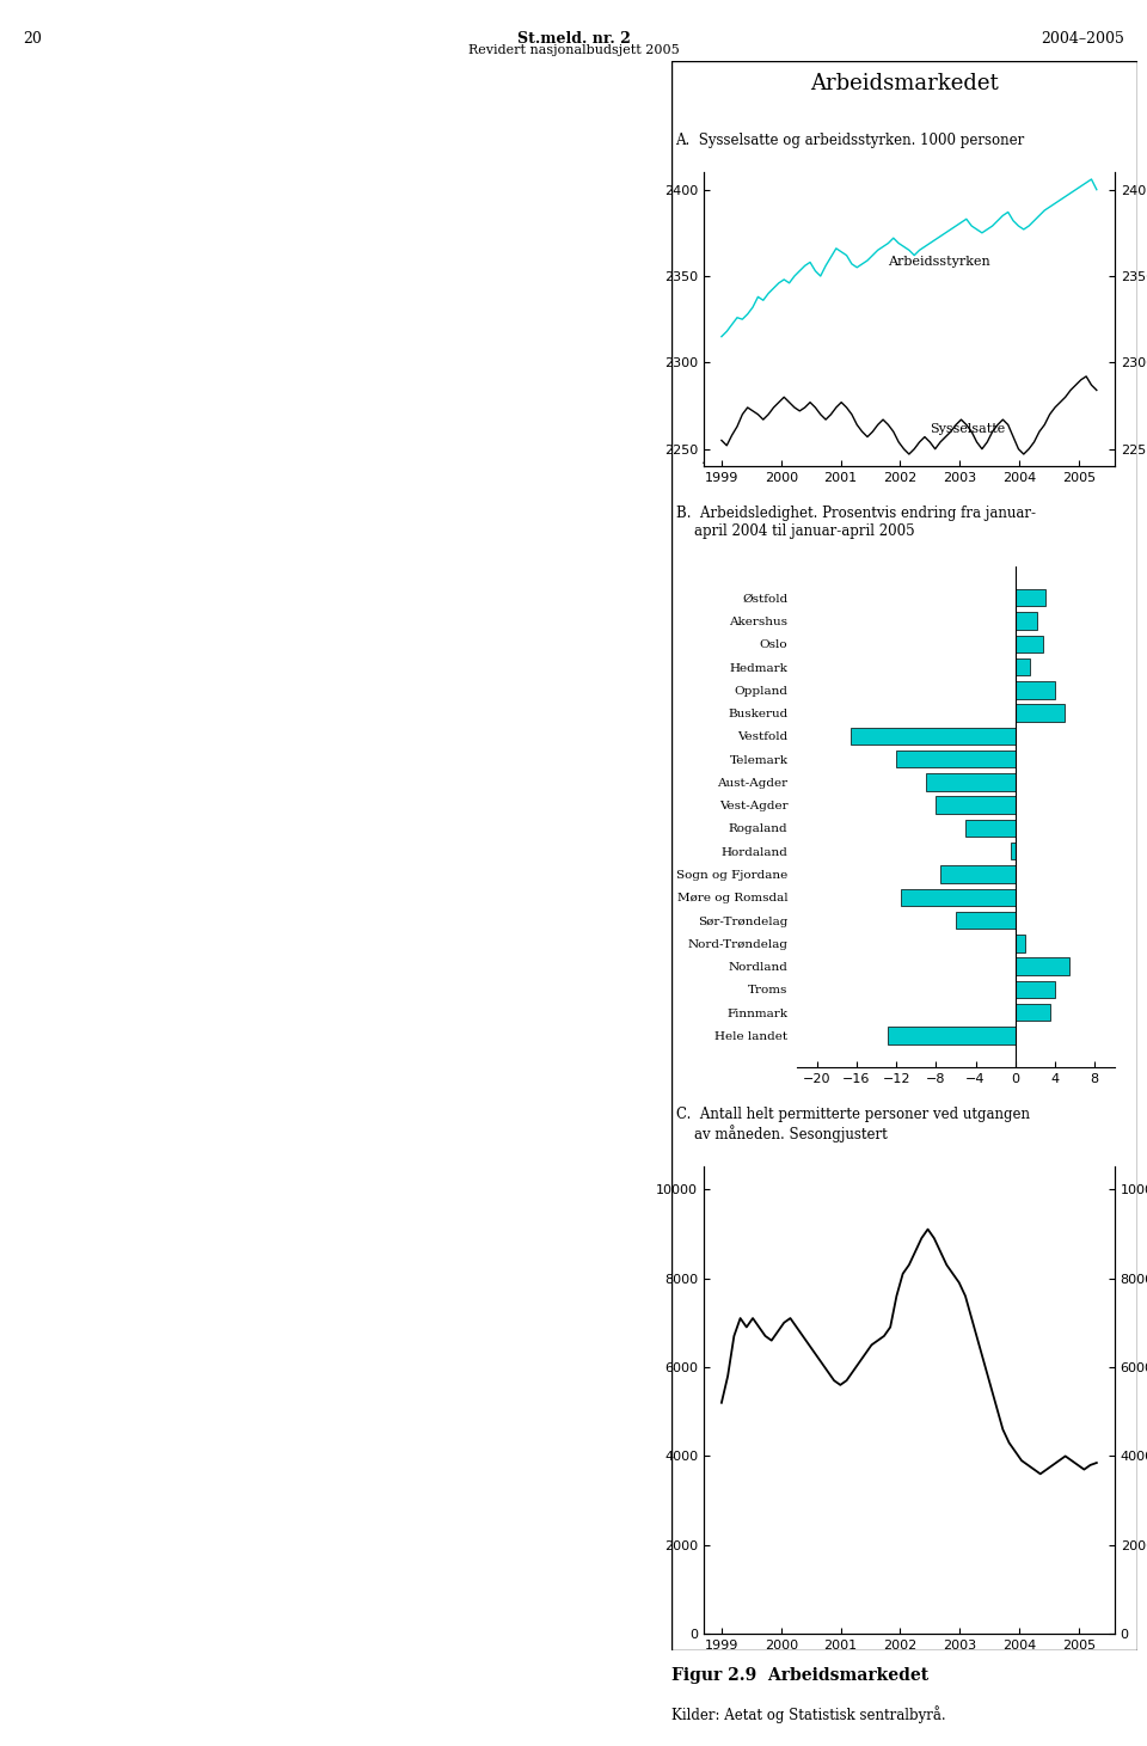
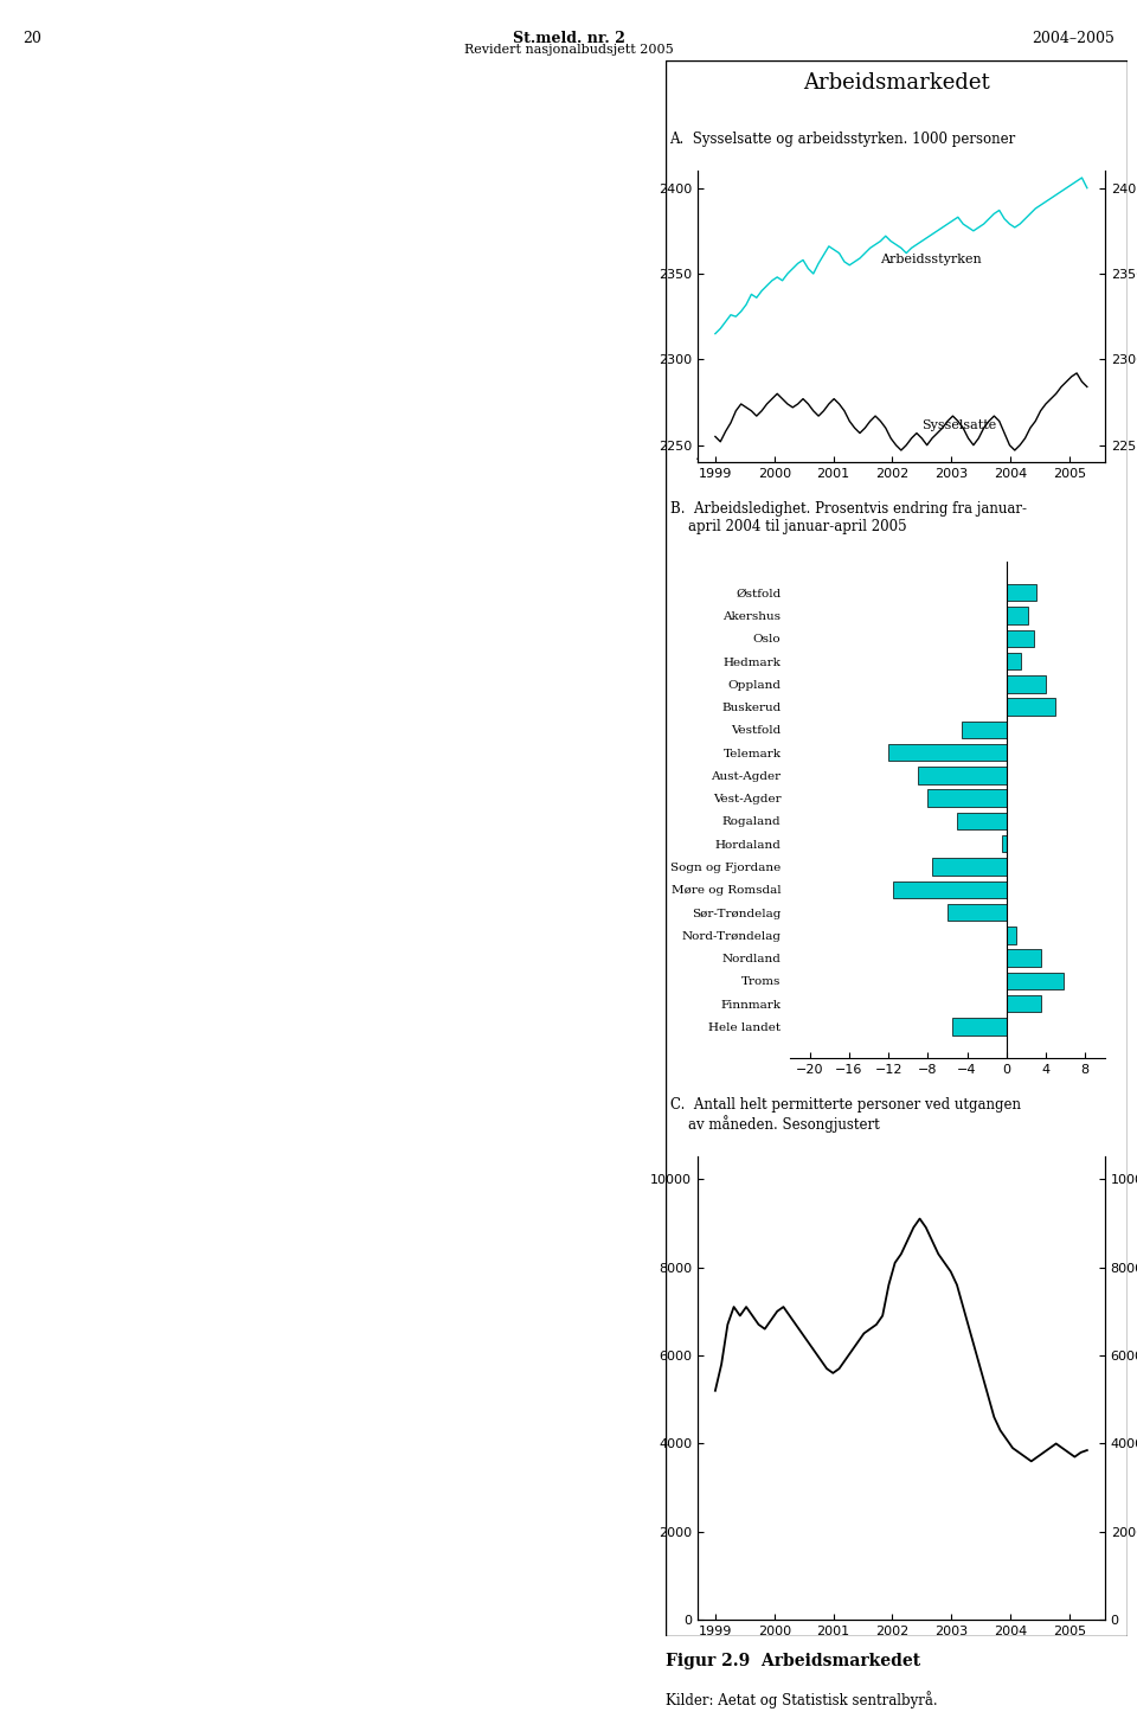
Vestfold: -16.6 -> -4.5
Nordland: 5.4 -> 3.5
Troms: 4.0 -> 5.8
Hele landet: -12.8 -> -5.5
